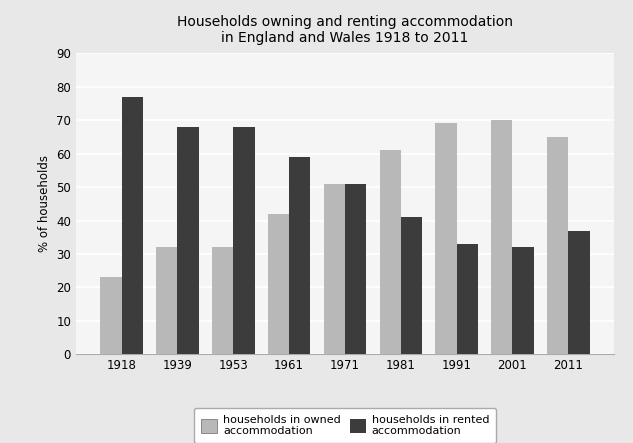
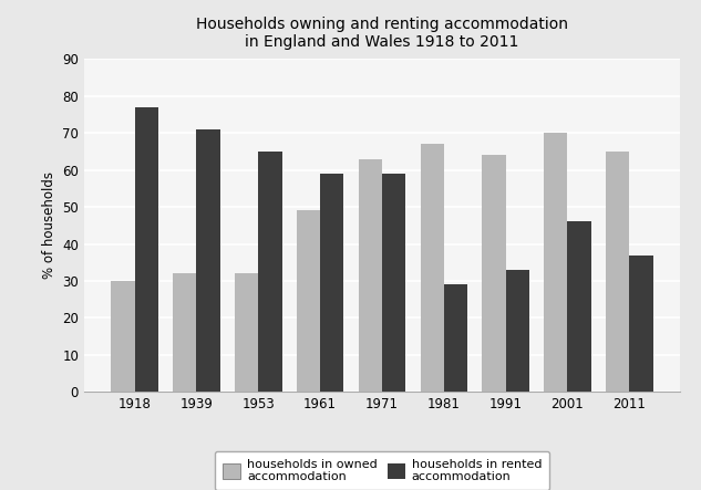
households in owned accommodation/1918: 23 -> 30
households in rented accommodation/1939: 68 -> 71
households in rented accommodation/1953: 68 -> 65
households in owned accommodation/1961: 42 -> 49
households in owned accommodation/1971: 51 -> 63
households in rented accommodation/1971: 51 -> 59
households in owned accommodation/1981: 61 -> 67
households in rented accommodation/1981: 41 -> 29
households in owned accommodation/1991: 69 -> 64
households in rented accommodation/2001: 32 -> 46
